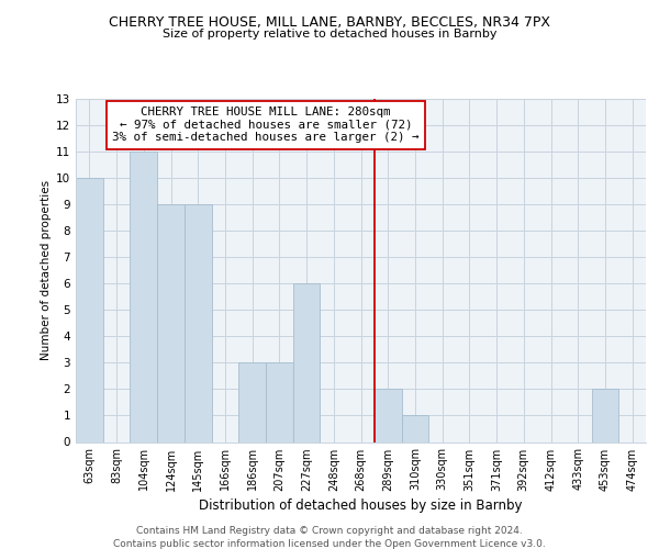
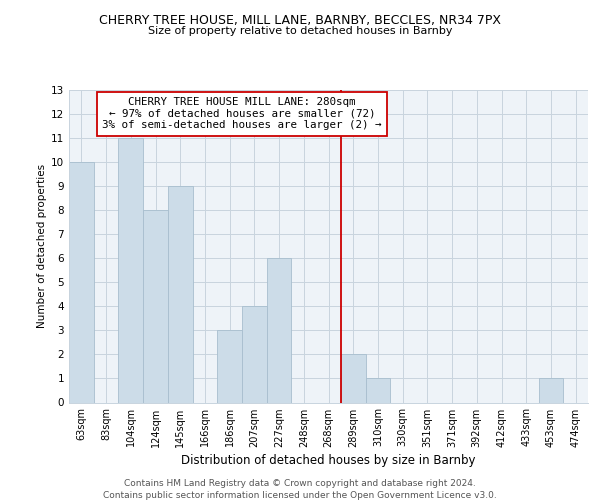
124sqm: 9 -> 8
207sqm: 3 -> 4
453sqm: 2 -> 1
